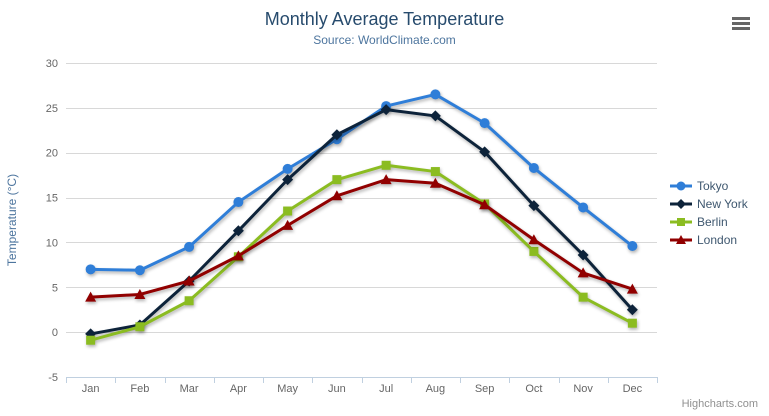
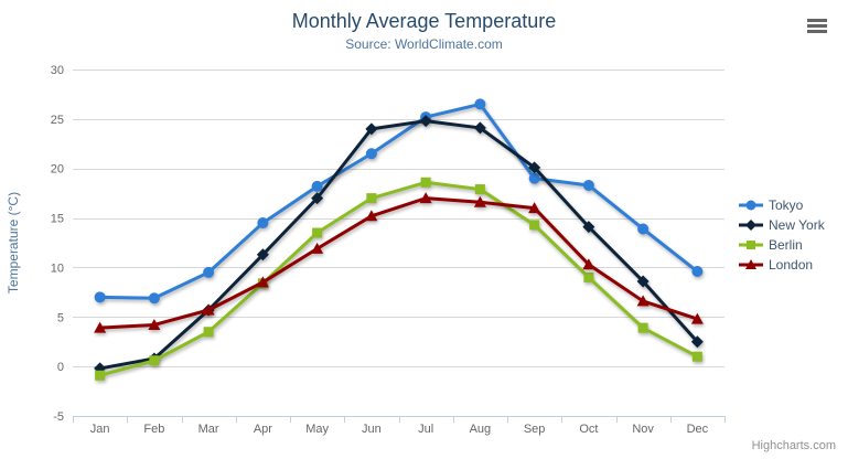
New York/Jun: 22 -> 24
Tokyo/Sep: 23 -> 19
London/Sep: 14 -> 16
